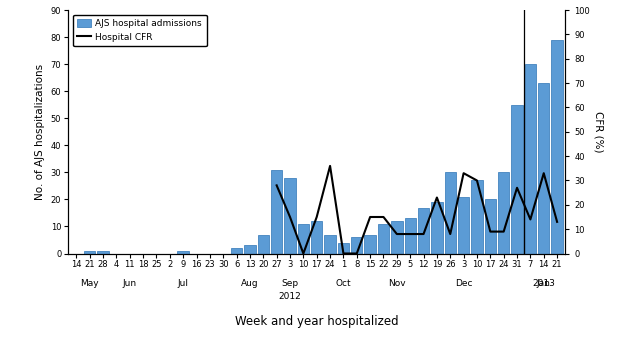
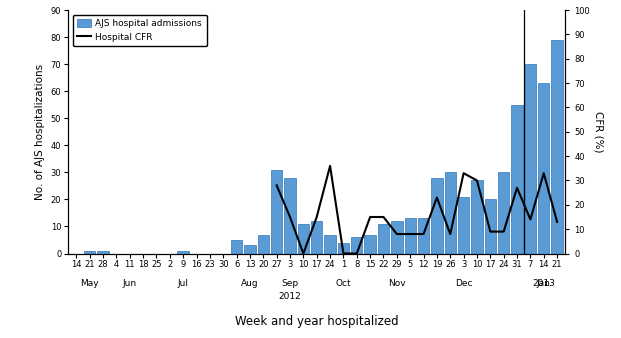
AJS hospital admissions/6: 2 -> 5
AJS hospital admissions/12: 17 -> 13
AJS hospital admissions/19: 19 -> 28
